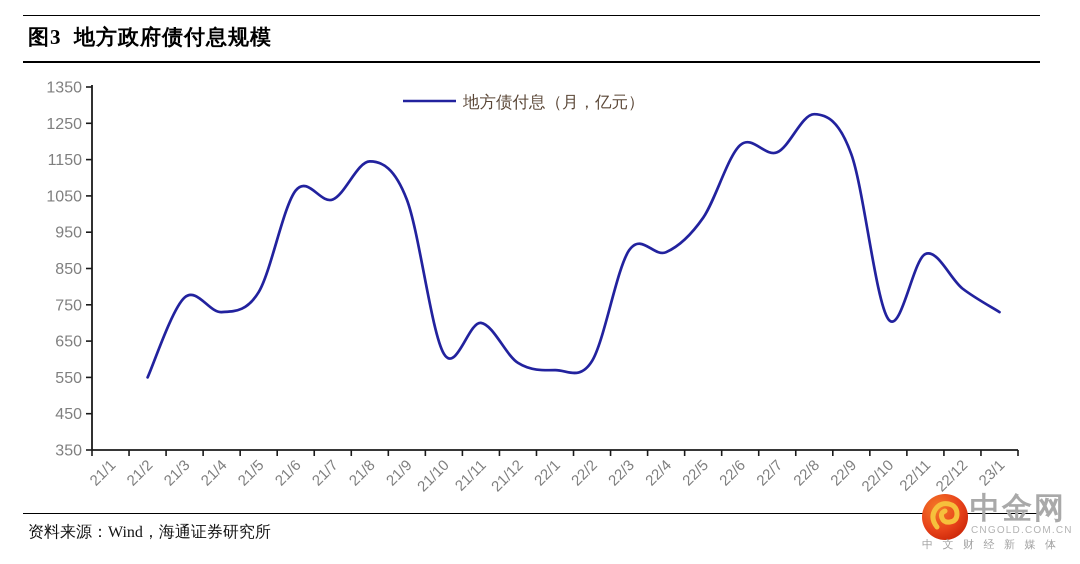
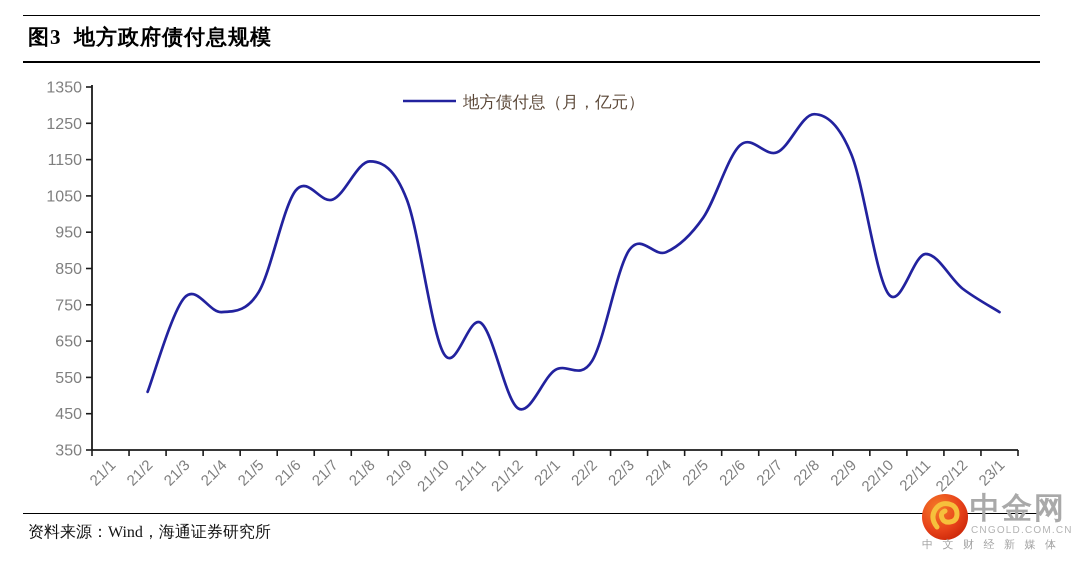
21/2: 550 -> 510
21/12: 590 -> 460
22/10: 710 -> 780
